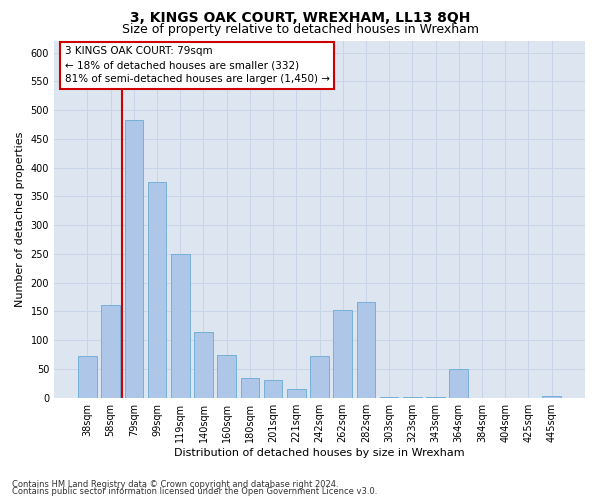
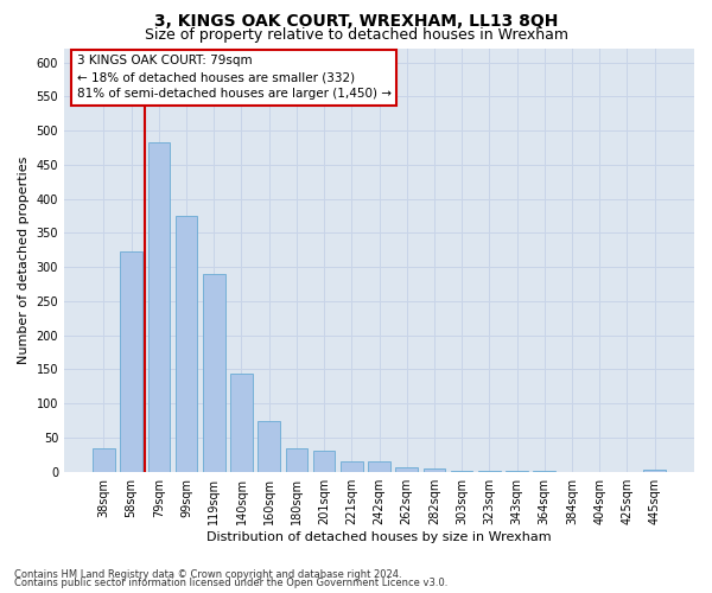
38sqm: 72 -> 35
58sqm: 162 -> 323
119sqm: 250 -> 290
140sqm: 114 -> 143
242sqm: 72 -> 15
262sqm: 152 -> 6
282sqm: 166 -> 4
364sqm: 50 -> 1
